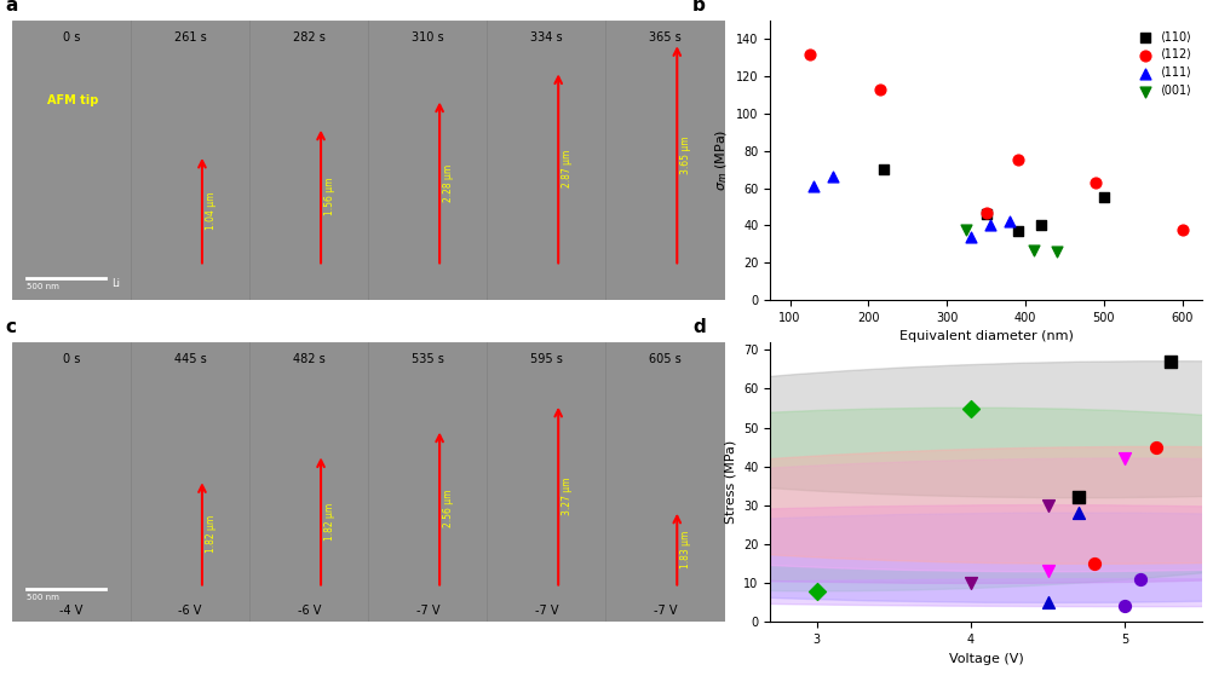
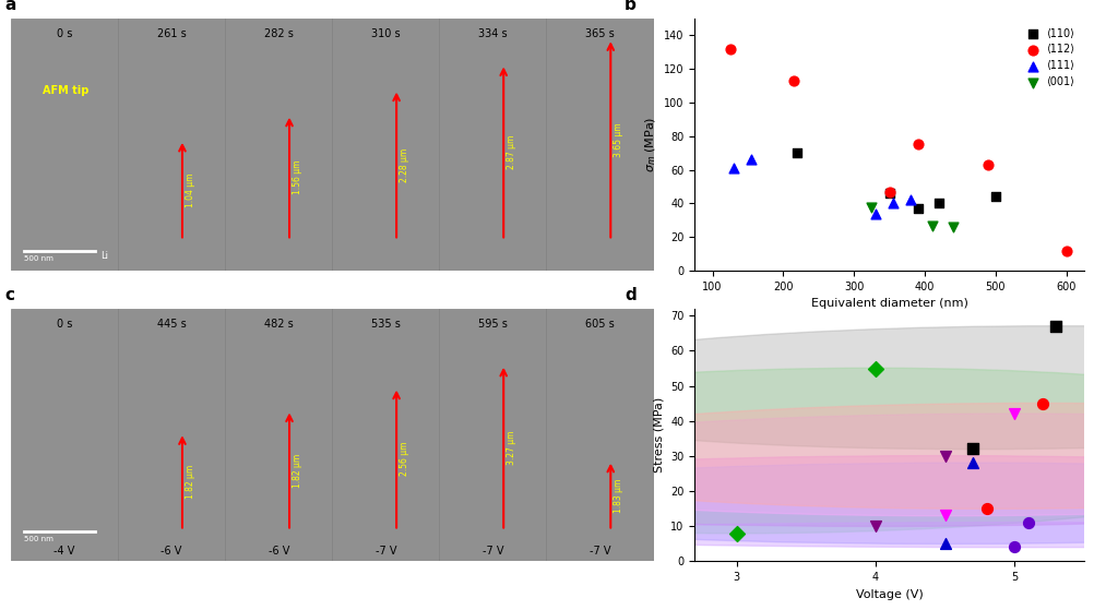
⟨110⟩/500: 55 -> 44
⟨112⟩/600: 38 -> 12
